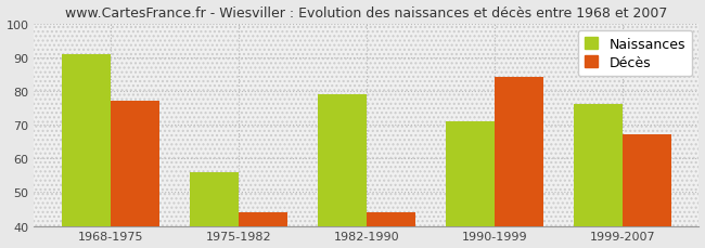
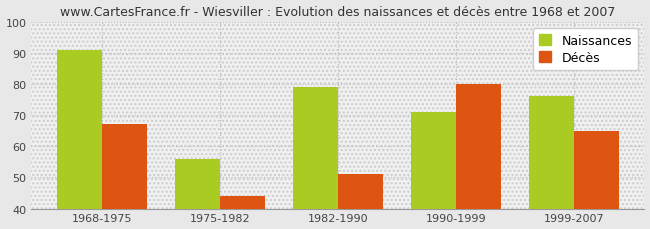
Décès/1968-1975: 77 -> 67
Décès/1982-1990: 44 -> 51
Décès/1990-1999: 84 -> 80
Décès/1999-2007: 67 -> 65
